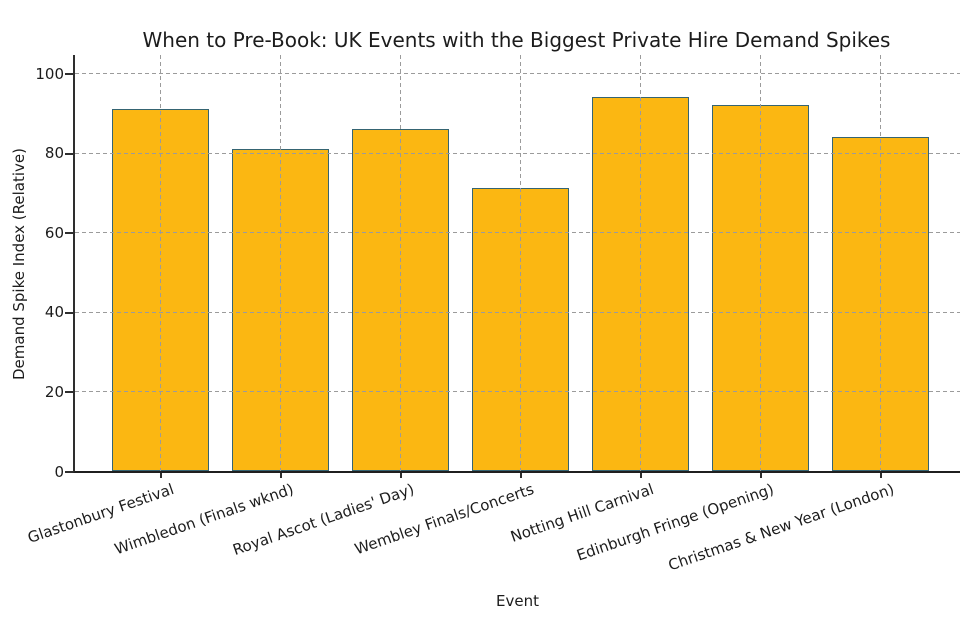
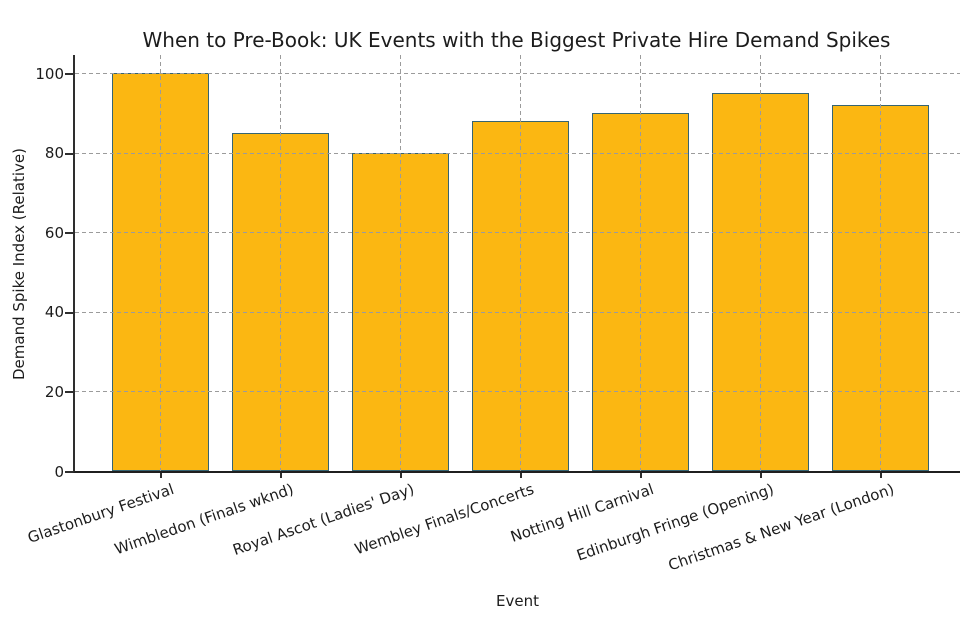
Glastonbury Festival: 91 -> 100
Wimbledon (Finals wknd): 81 -> 85
Royal Ascot (Ladies' Day): 86 -> 80
Wembley Finals/Concerts: 71 -> 88
Notting Hill Carnival: 94 -> 90
Edinburgh Fringe (Opening): 92 -> 95
Christmas & New Year (London): 84 -> 92
